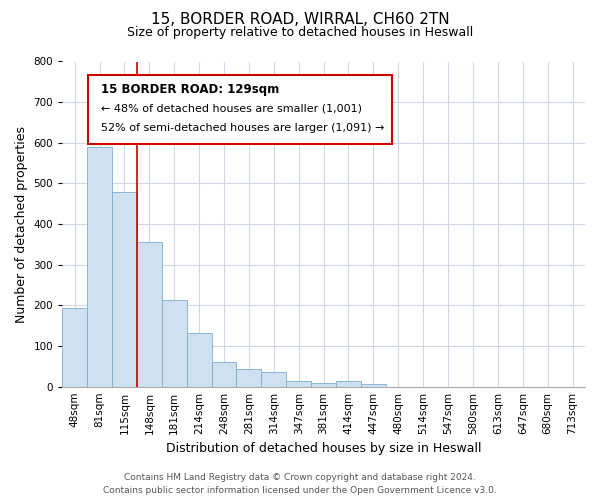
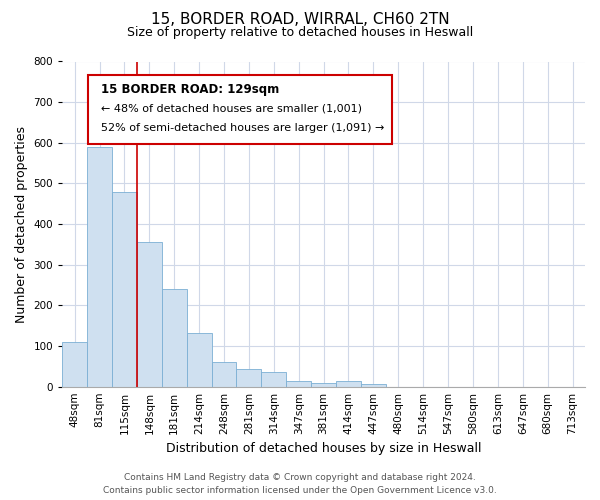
48sqm: 193 -> 110
181sqm: 214 -> 240
